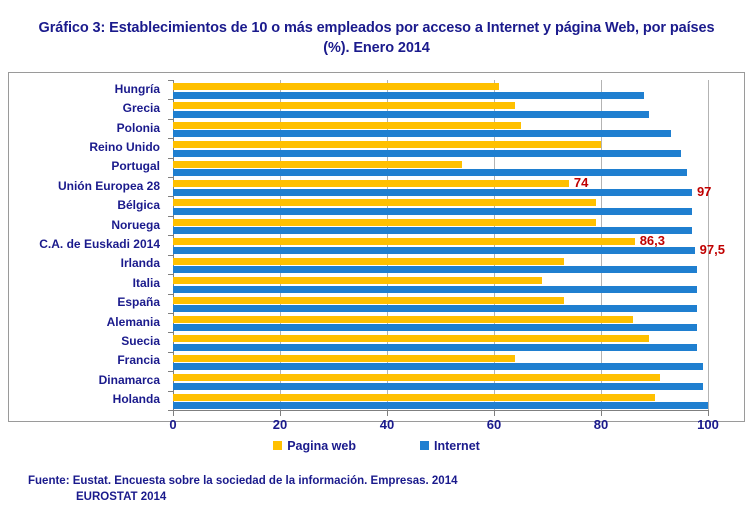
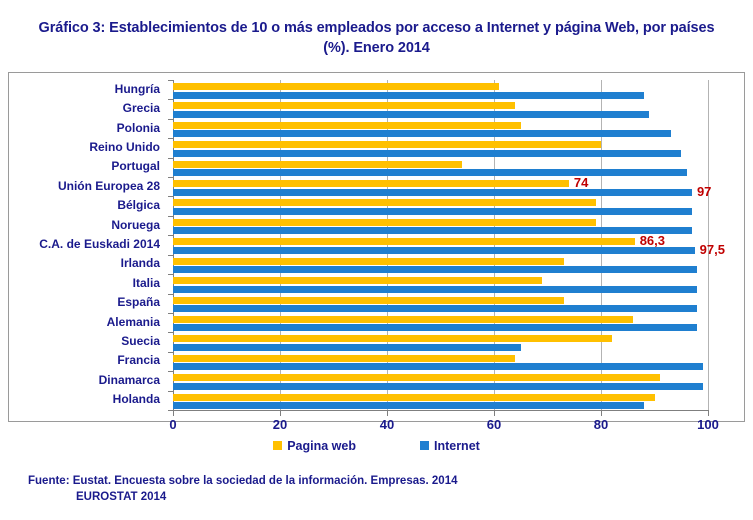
Pagina web/Suecia: 89 -> 82
Internet/Suecia: 98 -> 65
Internet/Holanda: 100 -> 88
